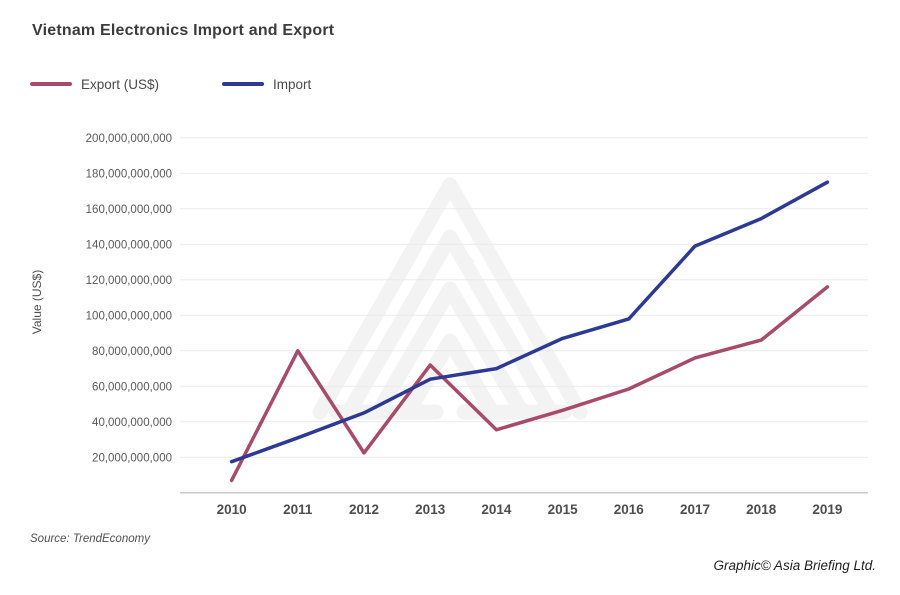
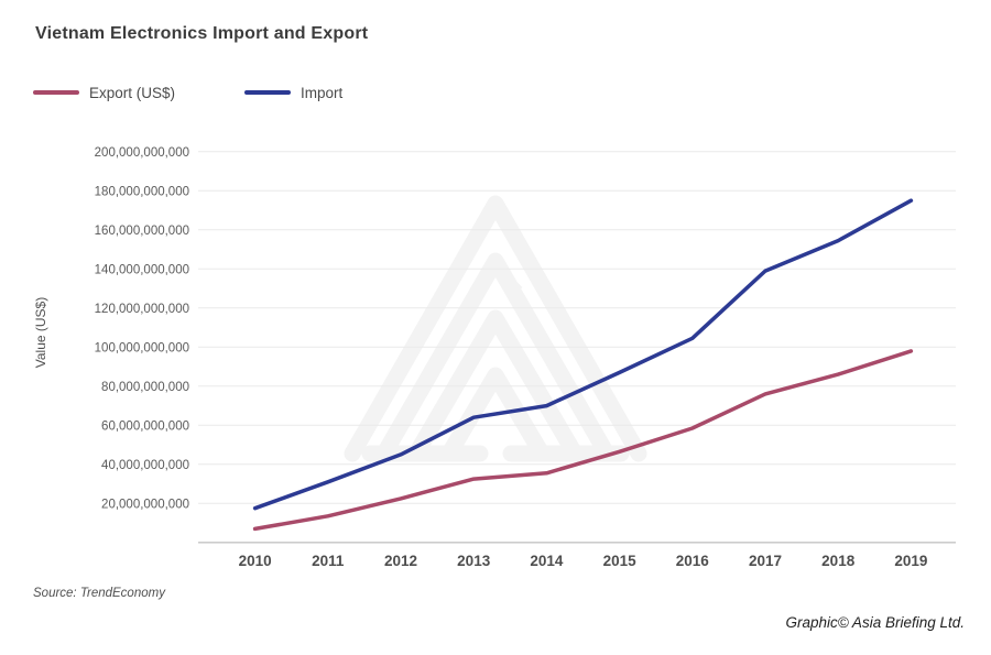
Export (US$)/2011: 80000000000 -> 14000000000
Export (US$)/2013: 72000000000 -> 32000000000
Import/2016: 98000000000 -> 104000000000
Export (US$)/2019: 116000000000 -> 98000000000
